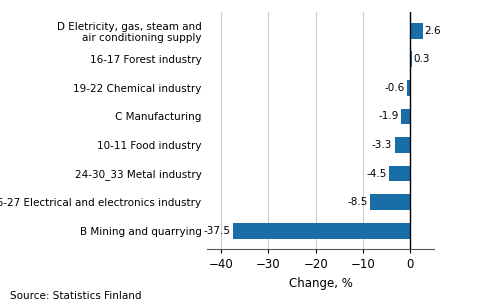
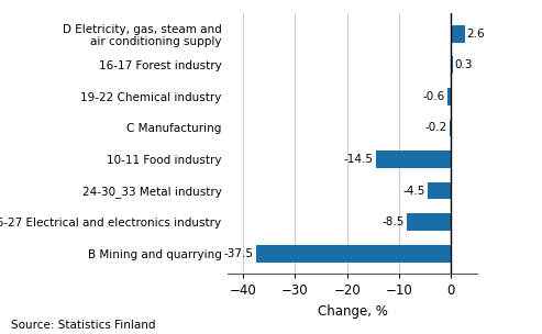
C Manufacturing: -1.9 -> -0.2
10-11 Food industry: -3.3 -> -14.5
